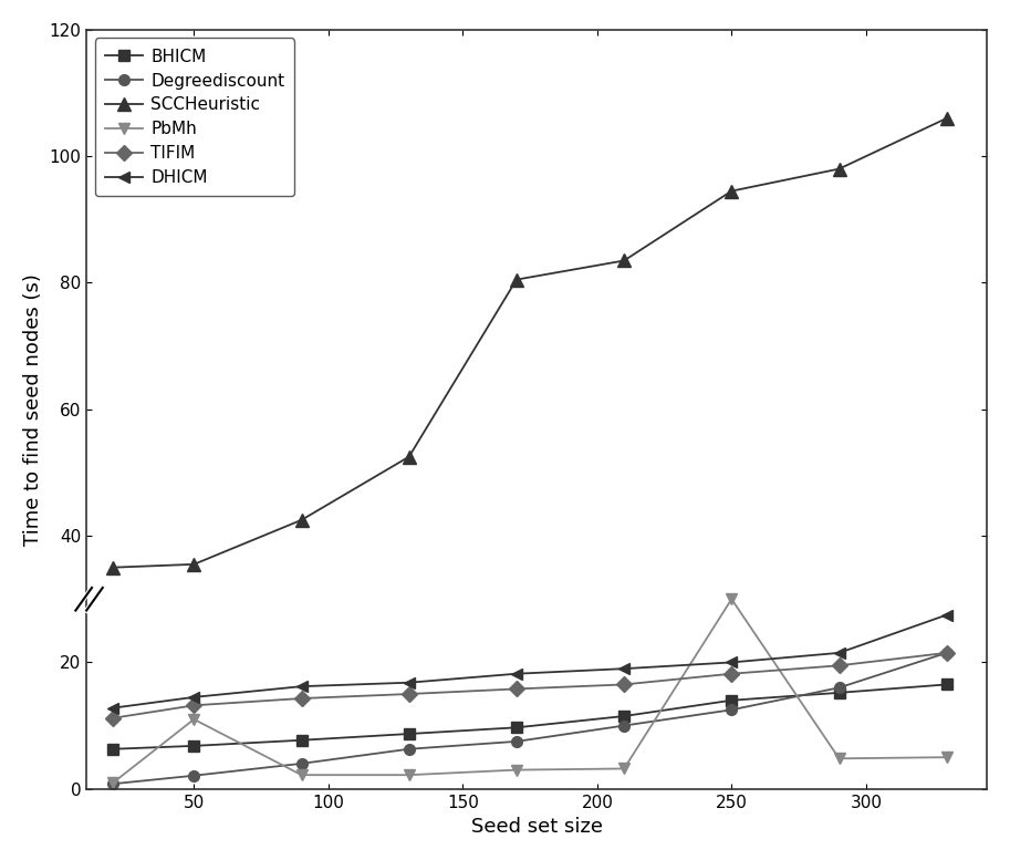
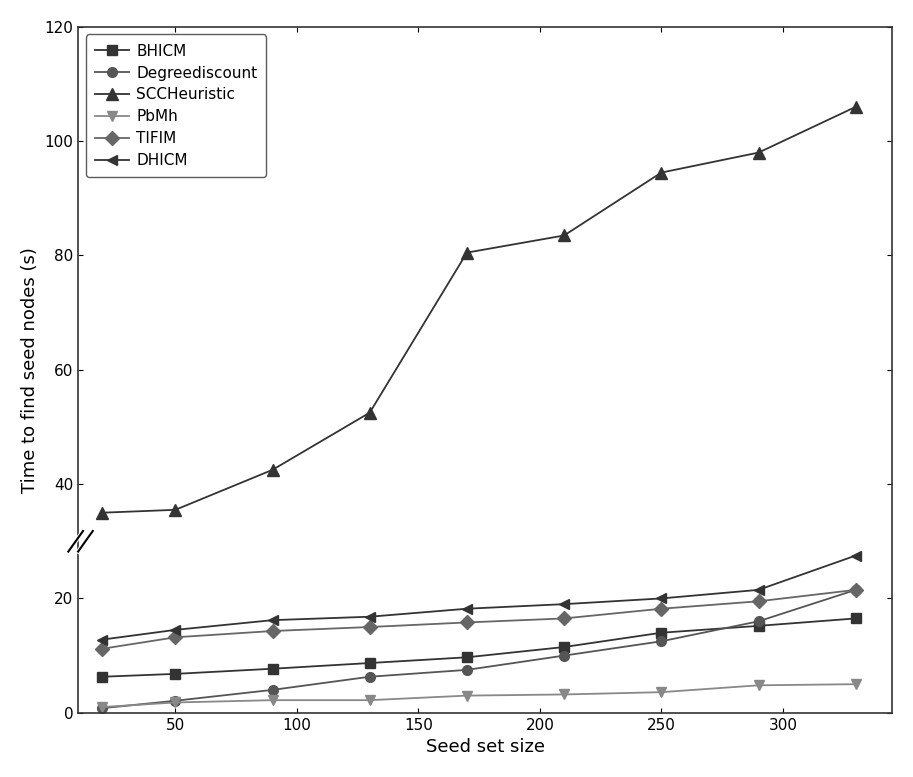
PbMh/50: 11.0 -> 1.8
PbMh/250: 30.0 -> 3.6
